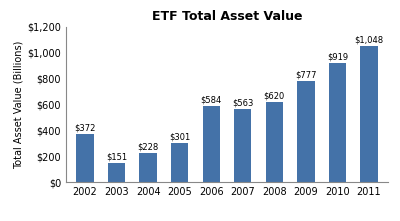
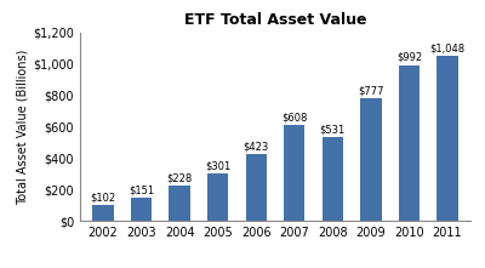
2002: $372 -> $102
2006: $584 -> $423
2007: $563 -> $608
2008: $620 -> $531
2010: $919 -> $992
